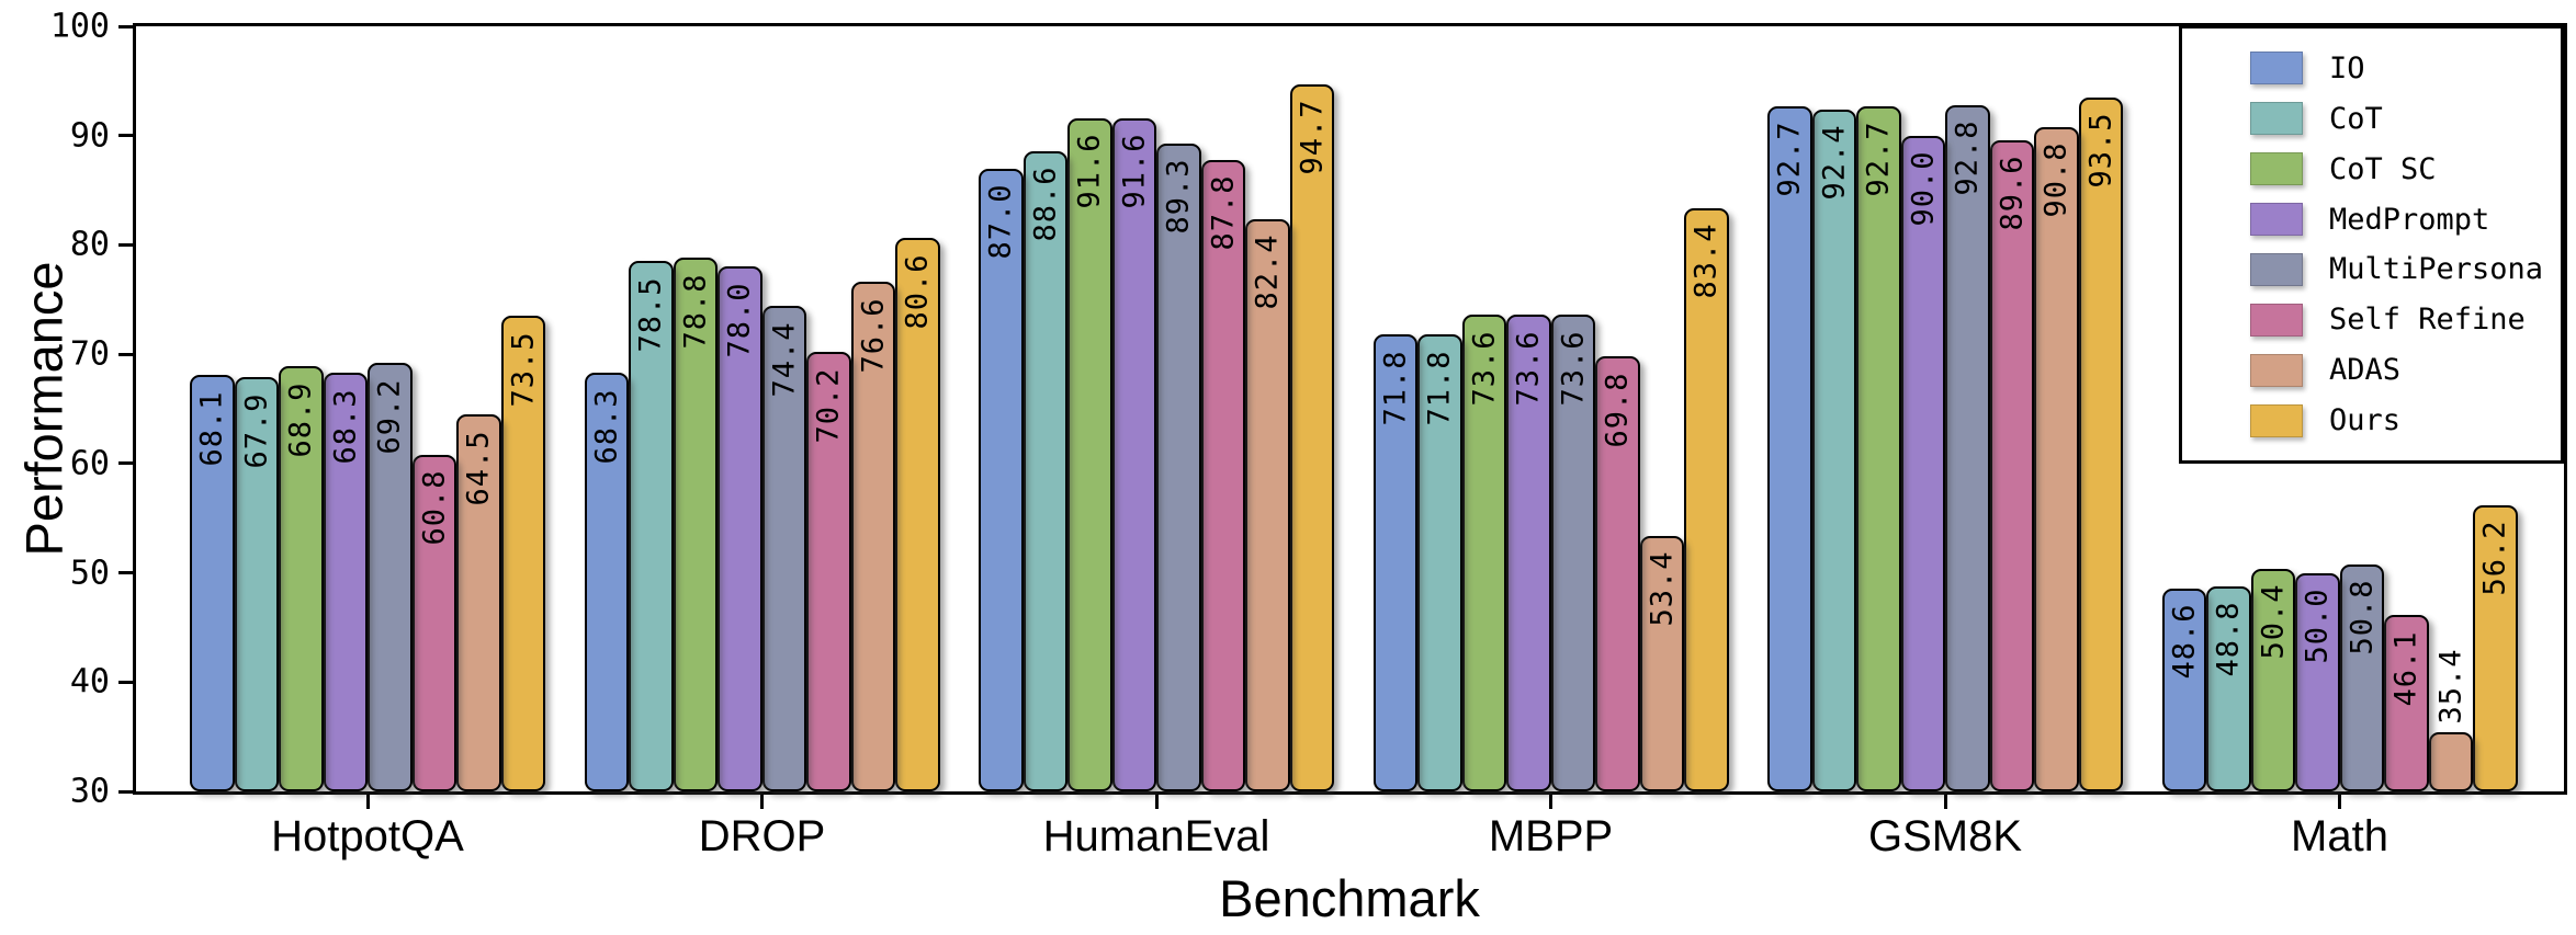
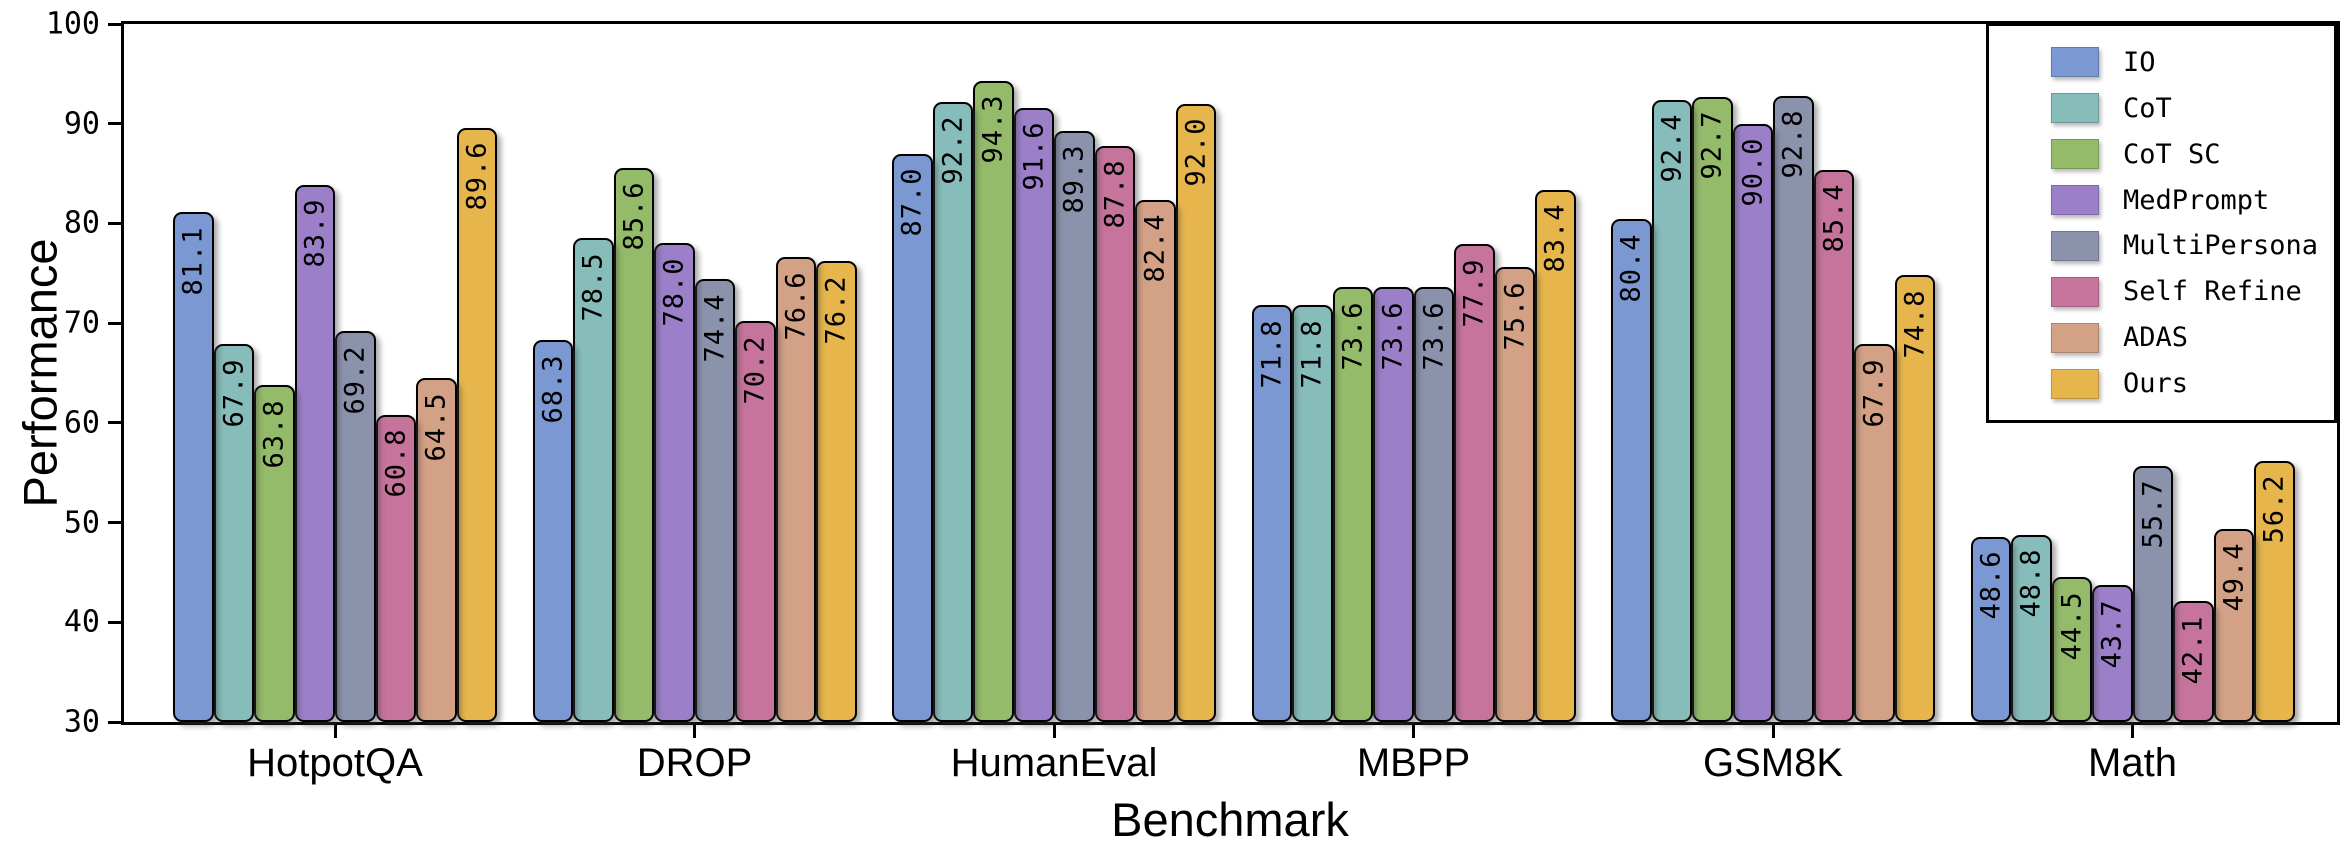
IO/HotpotQA: 68.1 -> 81.1
CoT SC/HotpotQA: 68.9 -> 63.8
MedPrompt/HotpotQA: 68.3 -> 83.9
Ours/HotpotQA: 73.5 -> 89.6
CoT SC/DROP: 78.8 -> 85.6
Ours/DROP: 80.6 -> 76.2
CoT/HumanEval: 88.6 -> 92.2
CoT SC/HumanEval: 91.6 -> 94.3
Ours/HumanEval: 94.7 -> 92.0
Self Refine/MBPP: 69.8 -> 77.9
ADAS/MBPP: 53.4 -> 75.6
IO/GSM8K: 92.7 -> 80.4
Self Refine/GSM8K: 89.6 -> 85.4
ADAS/GSM8K: 90.8 -> 67.9
Ours/GSM8K: 93.5 -> 74.8
CoT SC/Math: 50.4 -> 44.5
MedPrompt/Math: 50.0 -> 43.7
MultiPersona/Math: 50.8 -> 55.7
Self Refine/Math: 46.1 -> 42.1
ADAS/Math: 35.4 -> 49.4
